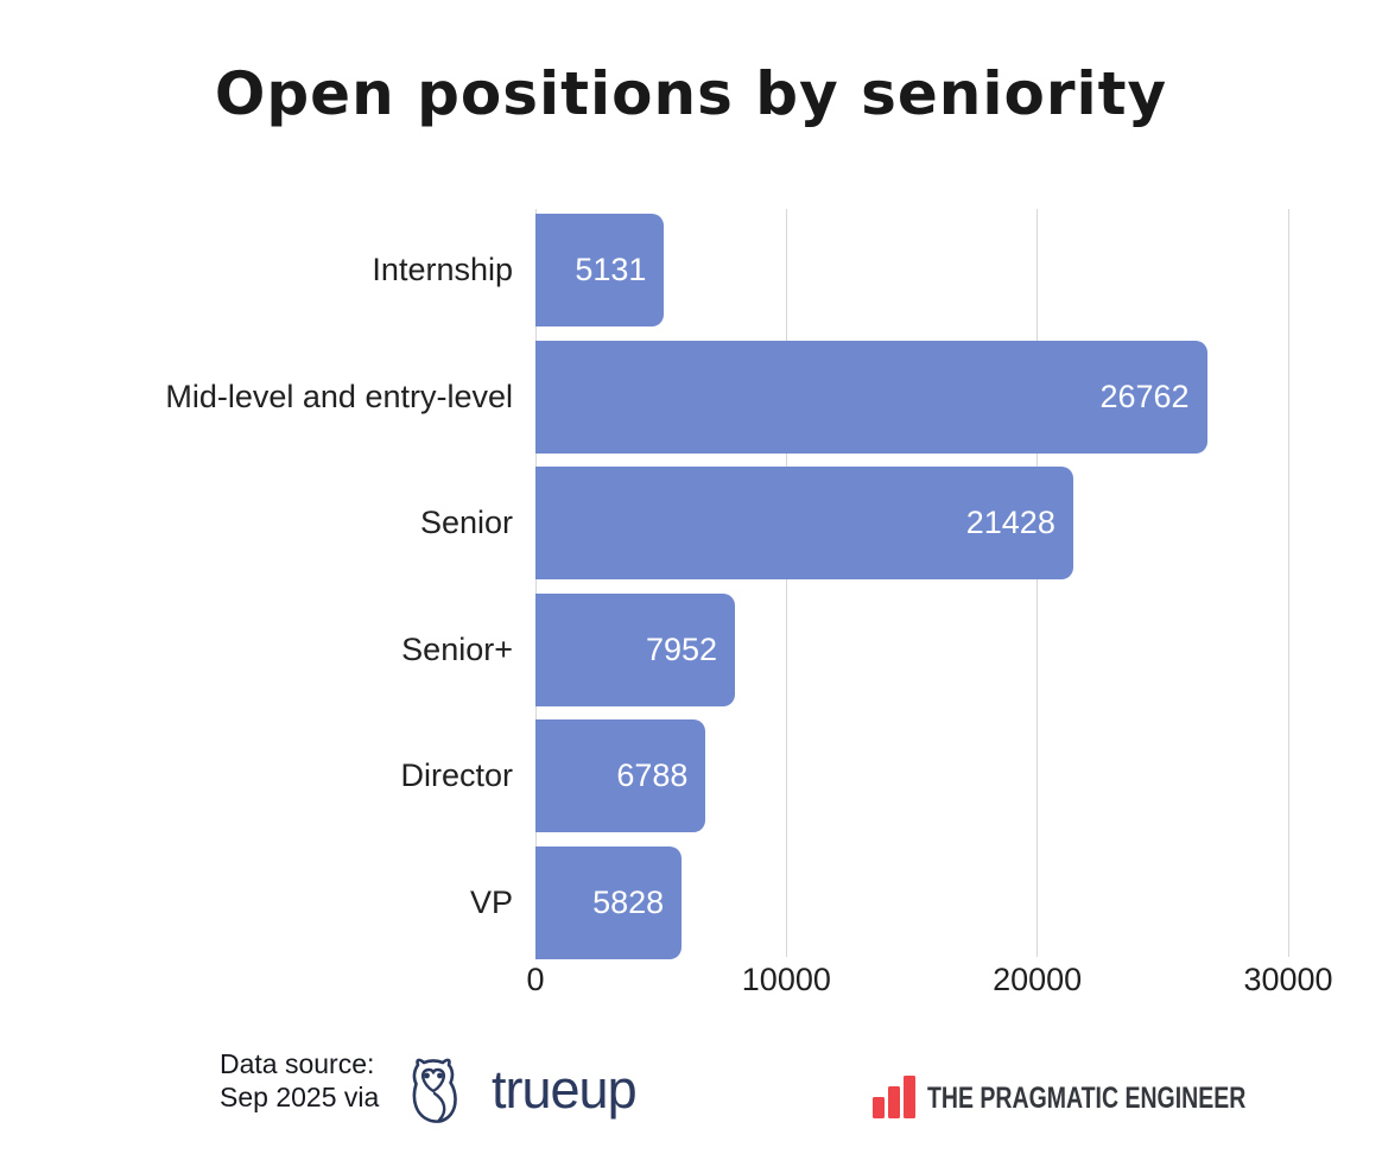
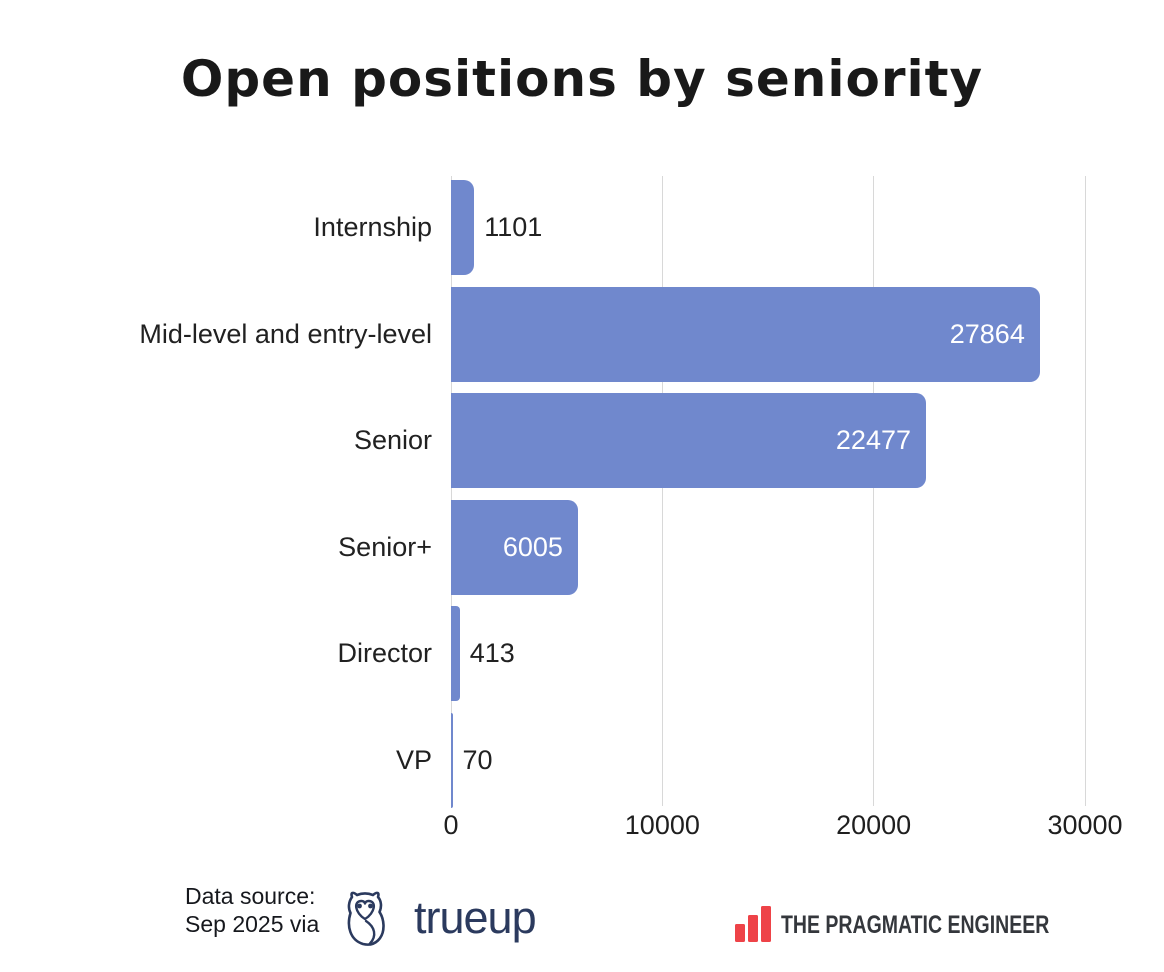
Internship: 5131 -> 1101
Mid-level and entry-level: 26762 -> 27864
Senior: 21428 -> 22477
Senior+: 7952 -> 6005
Director: 6788 -> 413
VP: 5828 -> 70
